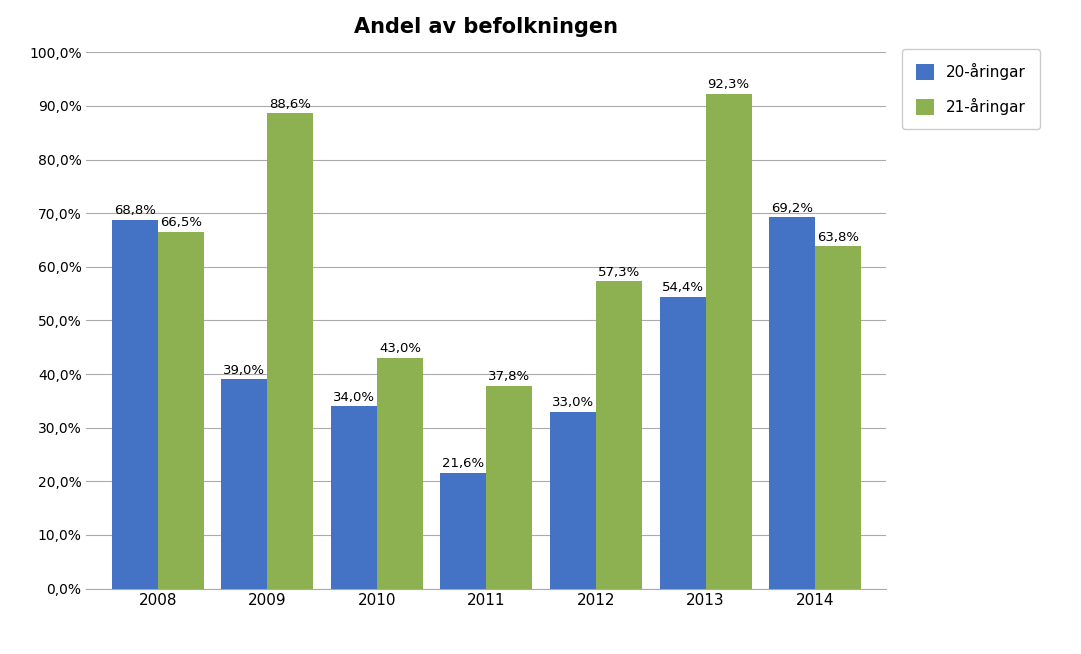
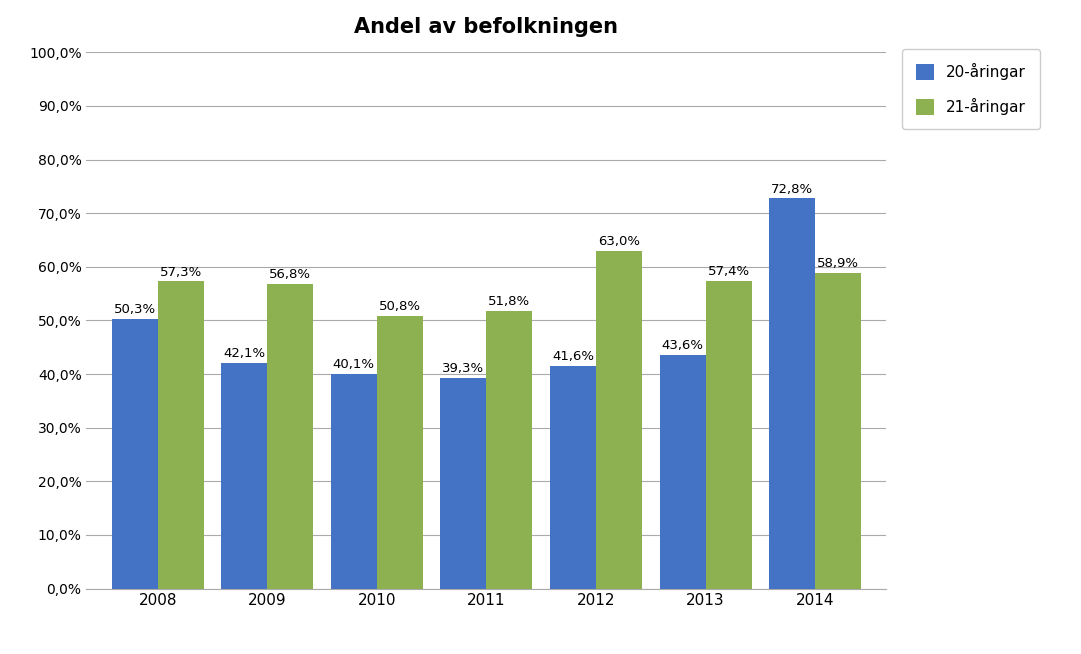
20-åringar/2008: 68,8% -> 50,3%
21-åringar/2008: 66,5% -> 57,3%
20-åringar/2009: 39,0% -> 42,1%
21-åringar/2009: 88,6% -> 56,8%
20-åringar/2010: 34,0% -> 40,1%
21-åringar/2010: 43,0% -> 50,8%
20-åringar/2011: 21,6% -> 39,3%
21-åringar/2011: 37,8% -> 51,8%
20-åringar/2012: 33,0% -> 41,6%
21-åringar/2012: 57,3% -> 63,0%
20-åringar/2013: 54,4% -> 43,6%
21-åringar/2013: 92,3% -> 57,4%
20-åringar/2014: 69,2% -> 72,8%
21-åringar/2014: 63,8% -> 58,9%
